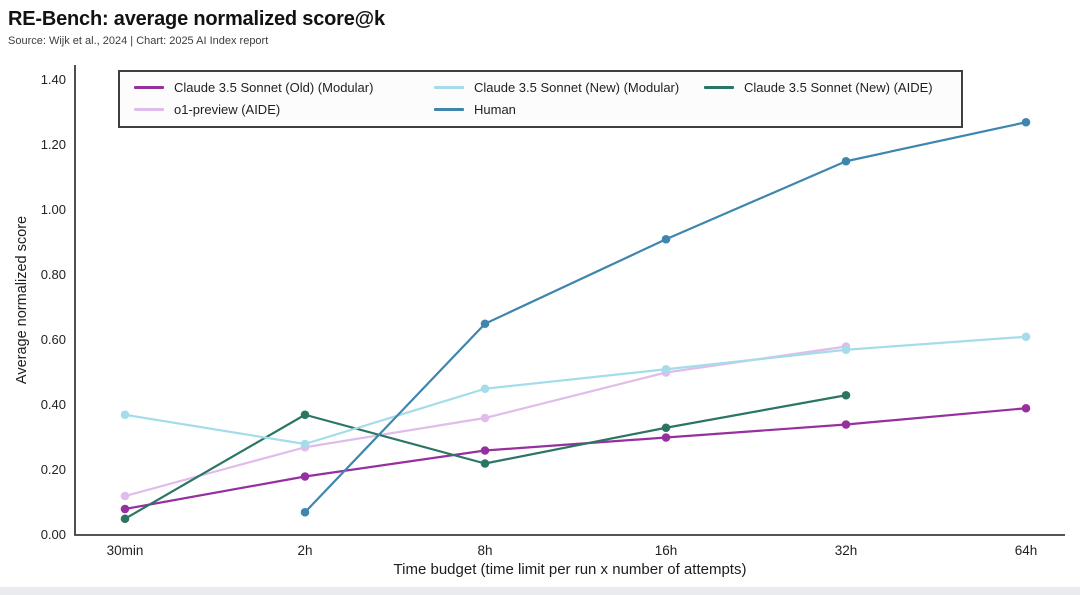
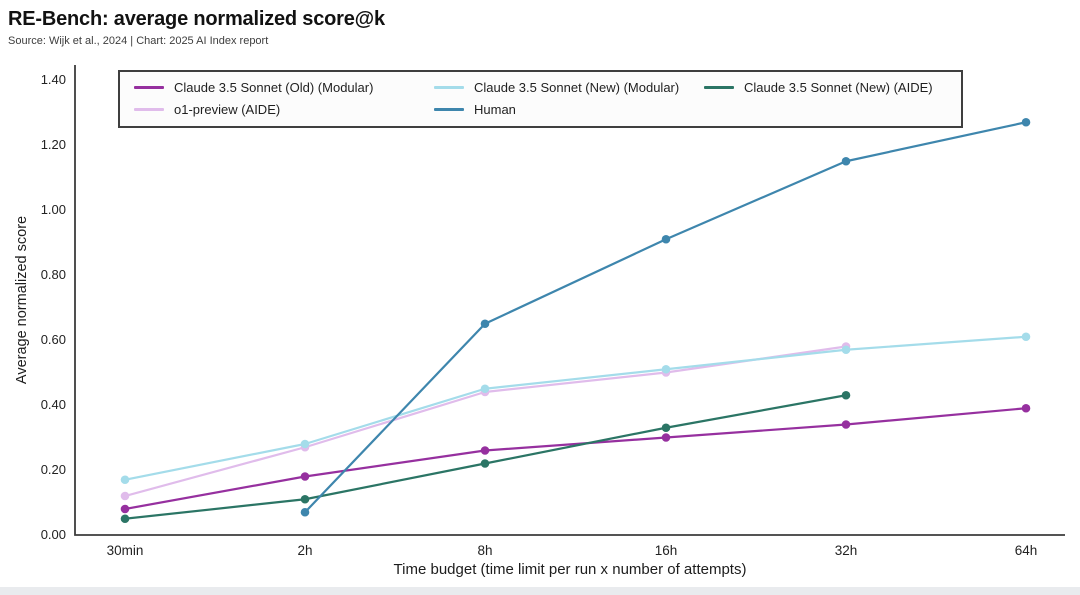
Claude 3.5 Sonnet (New) (Modular)/30min: 0.37 -> 0.17
Claude 3.5 Sonnet (New) (AIDE)/2h: 0.37 -> 0.11
o1-preview (AIDE)/8h: 0.36 -> 0.44
